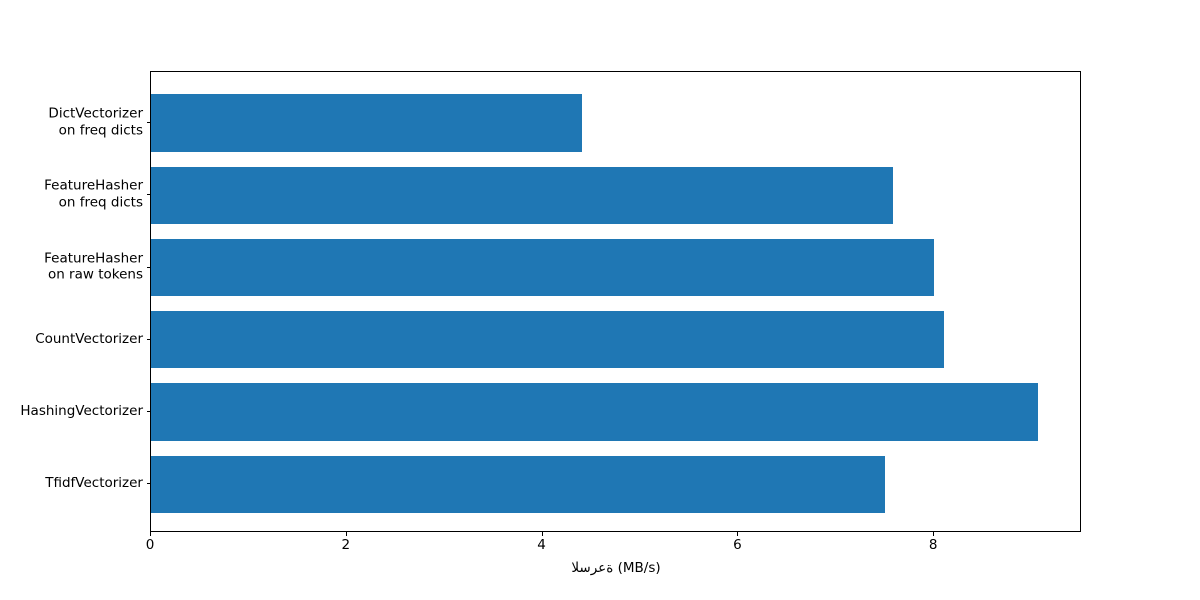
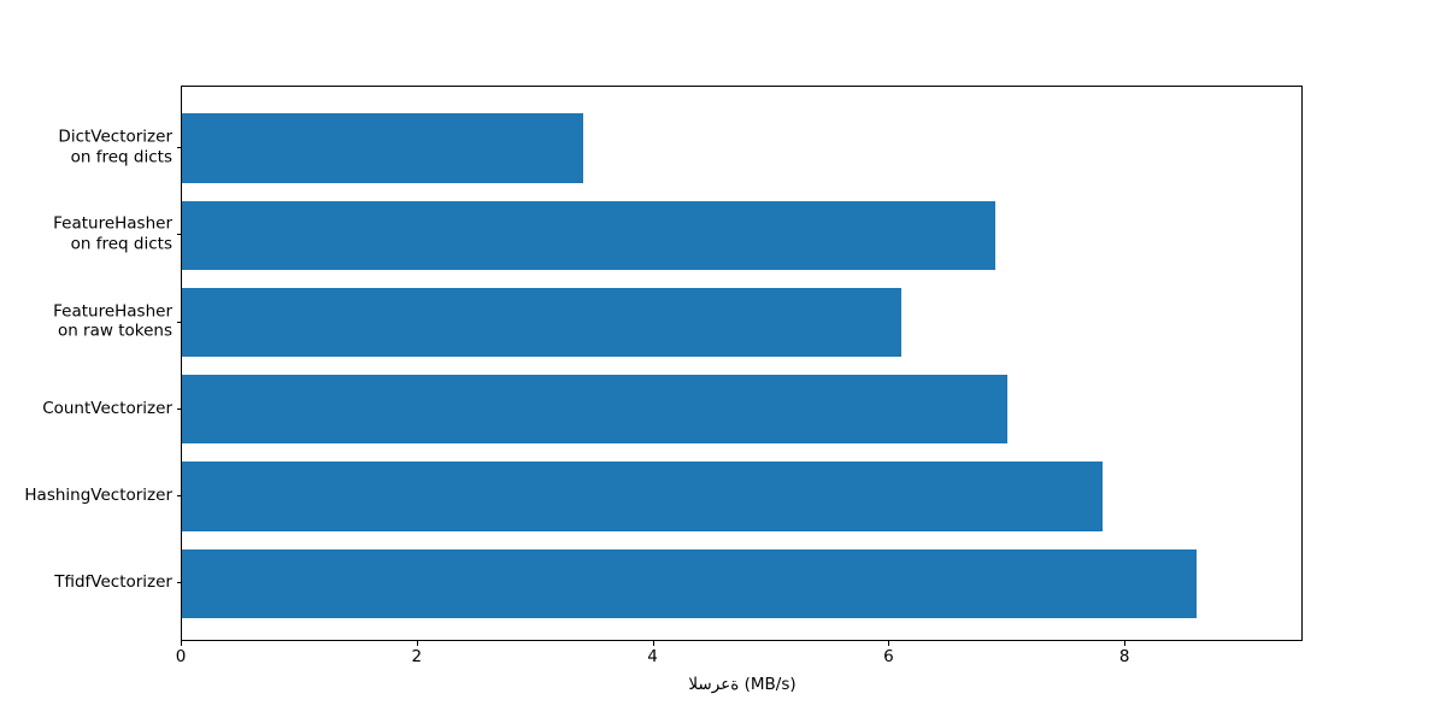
DictVectorizer on freq dicts: 4.4 -> 3.4
FeatureHasher on freq dicts: 7.6 -> 6.9
FeatureHasher on raw tokens: 8.0 -> 6.1
CountVectorizer: 8.1 -> 7.0
HashingVectorizer: 9.1 -> 7.8
TfidfVectorizer: 7.5 -> 8.6
